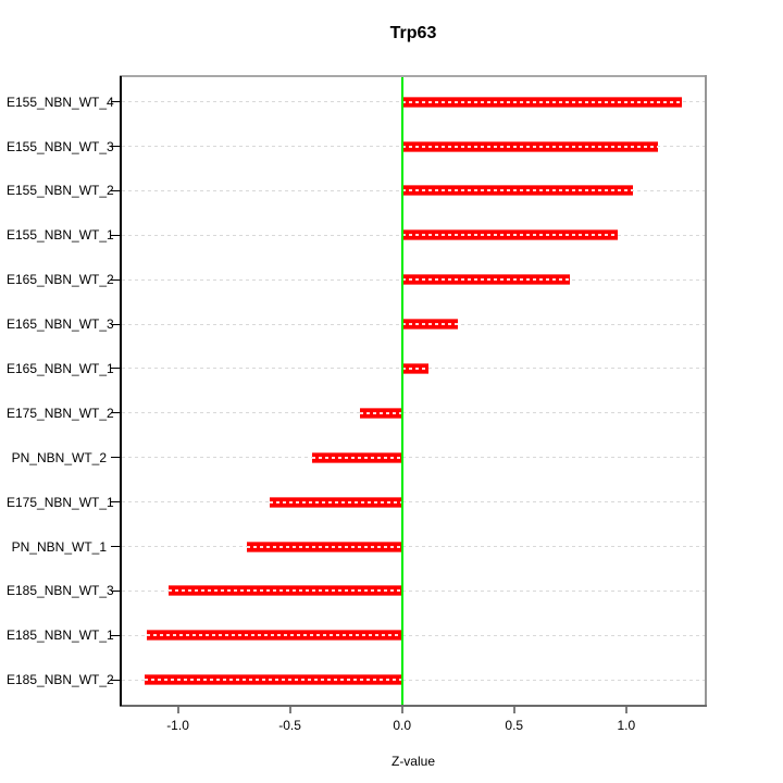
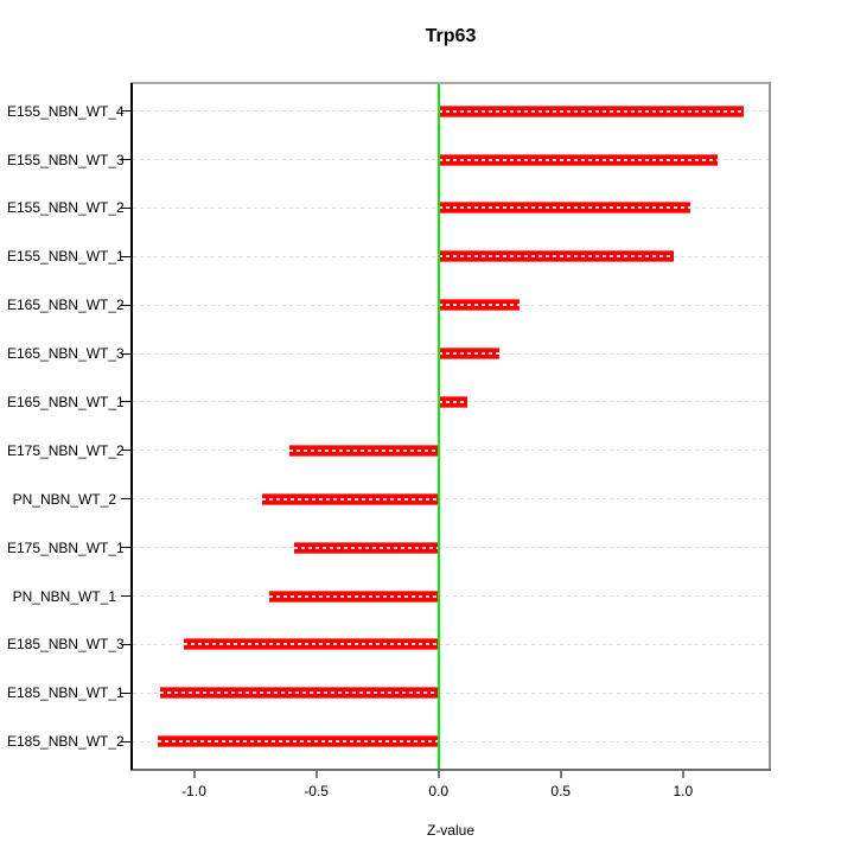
E165_NBN_WT_2: 0.75 -> 0.33
E175_NBN_WT_2: -0.19 -> -0.61
PN_NBN_WT_2: -0.40 -> -0.72
